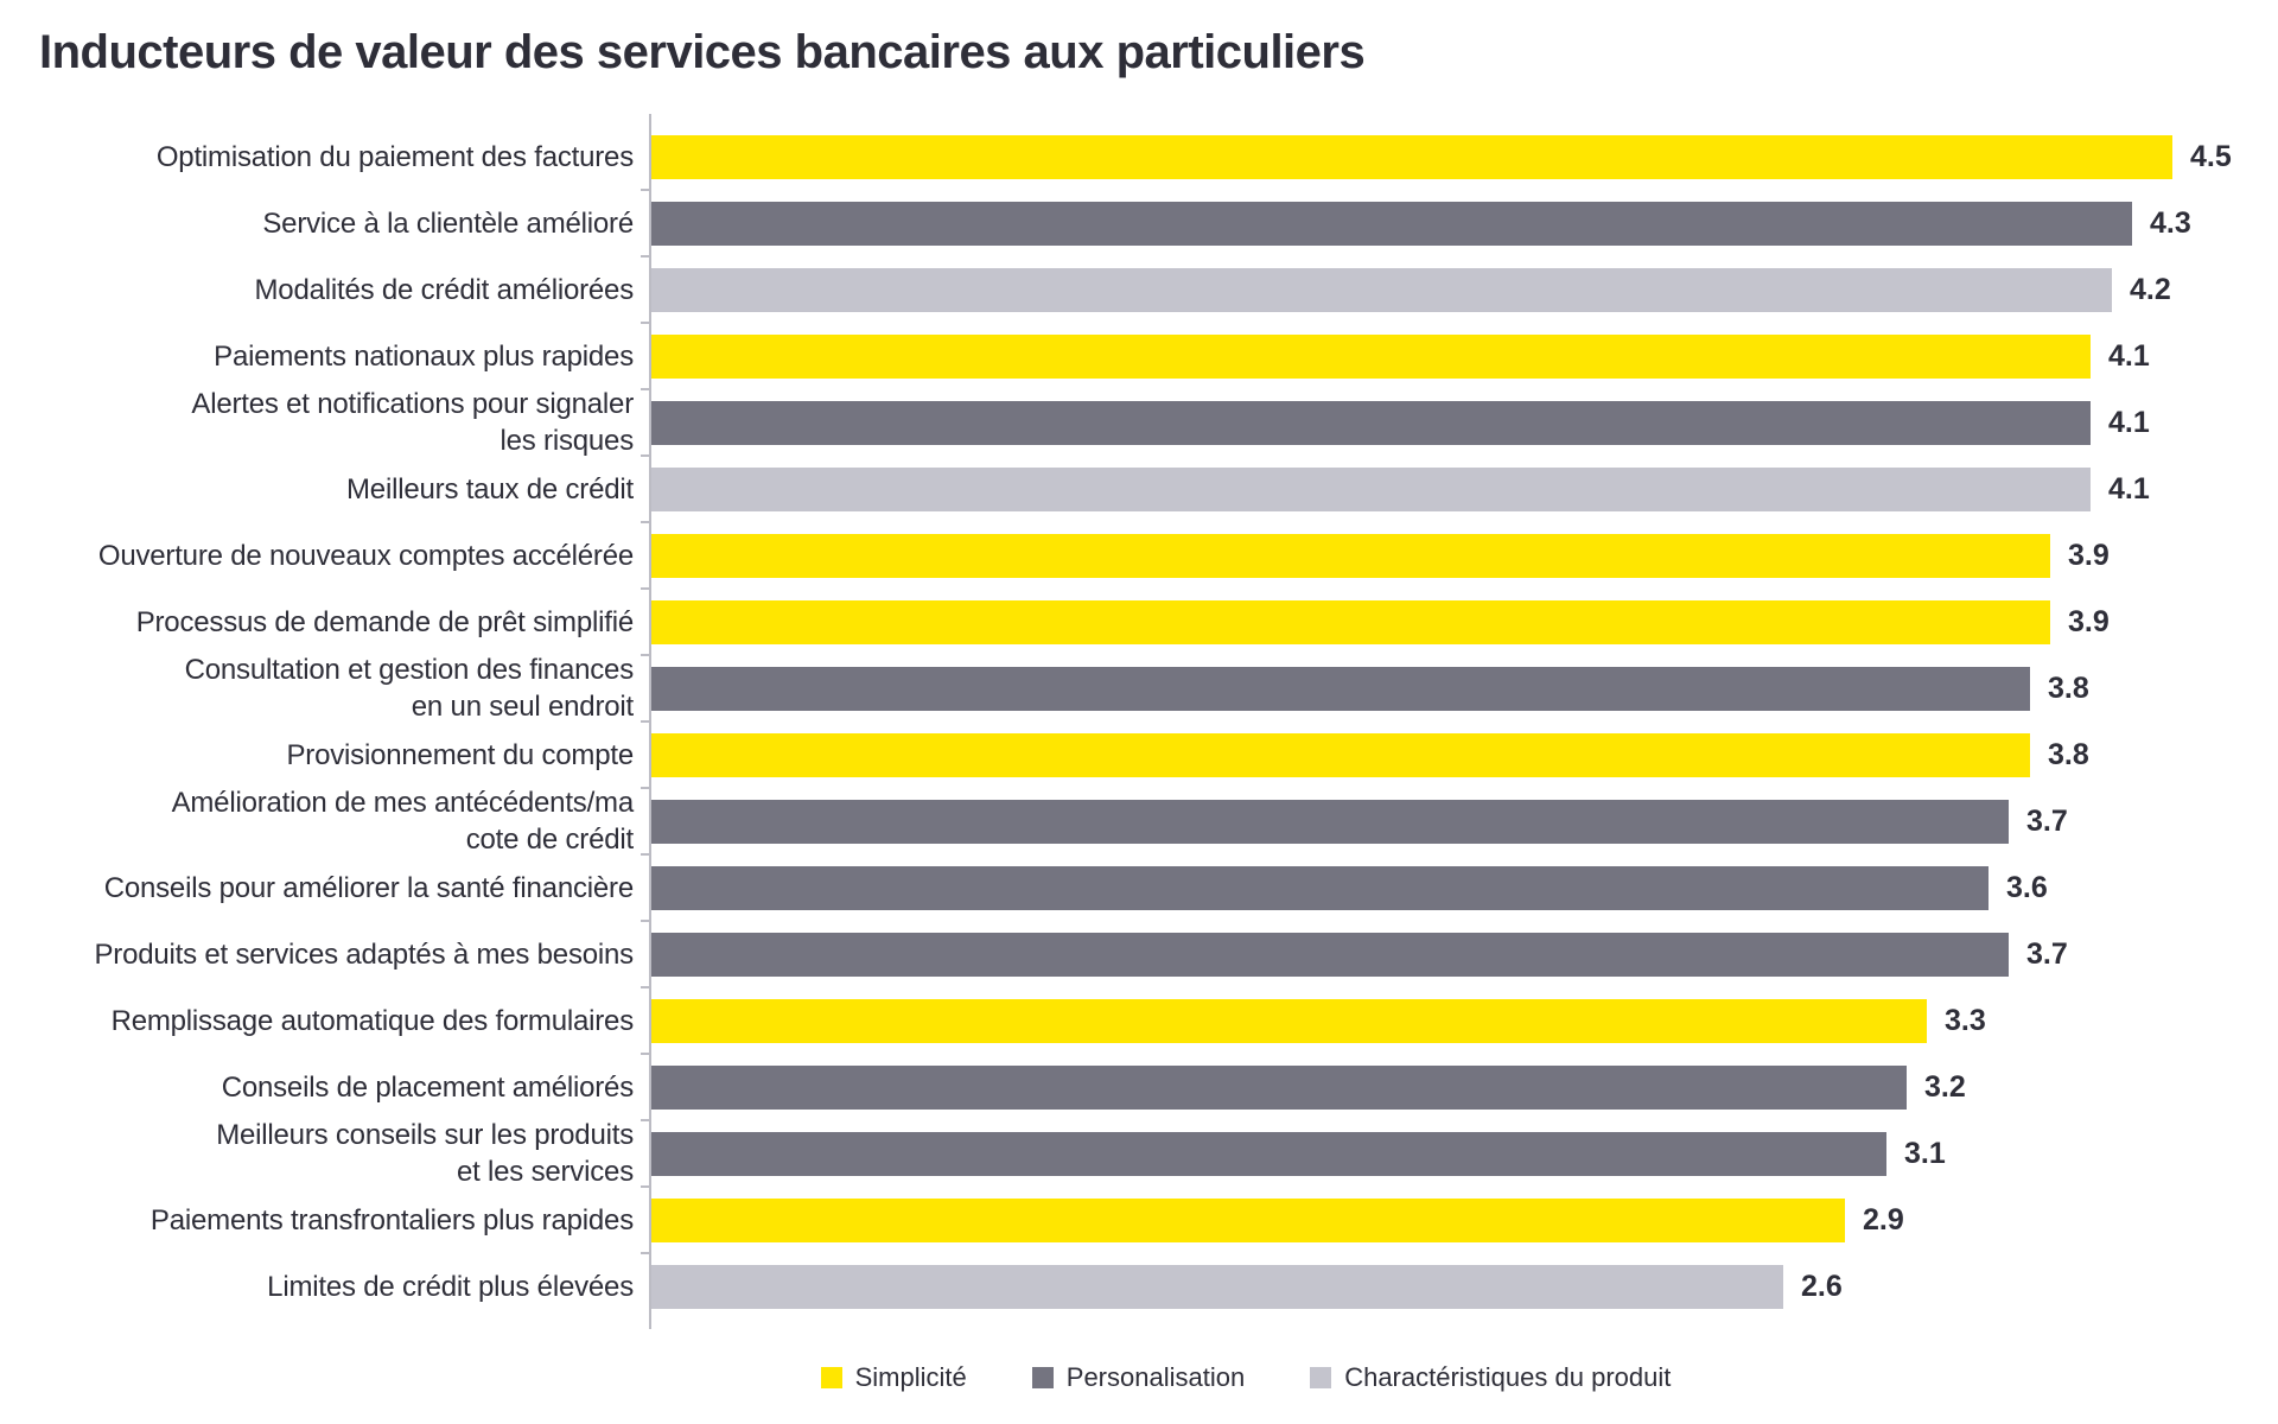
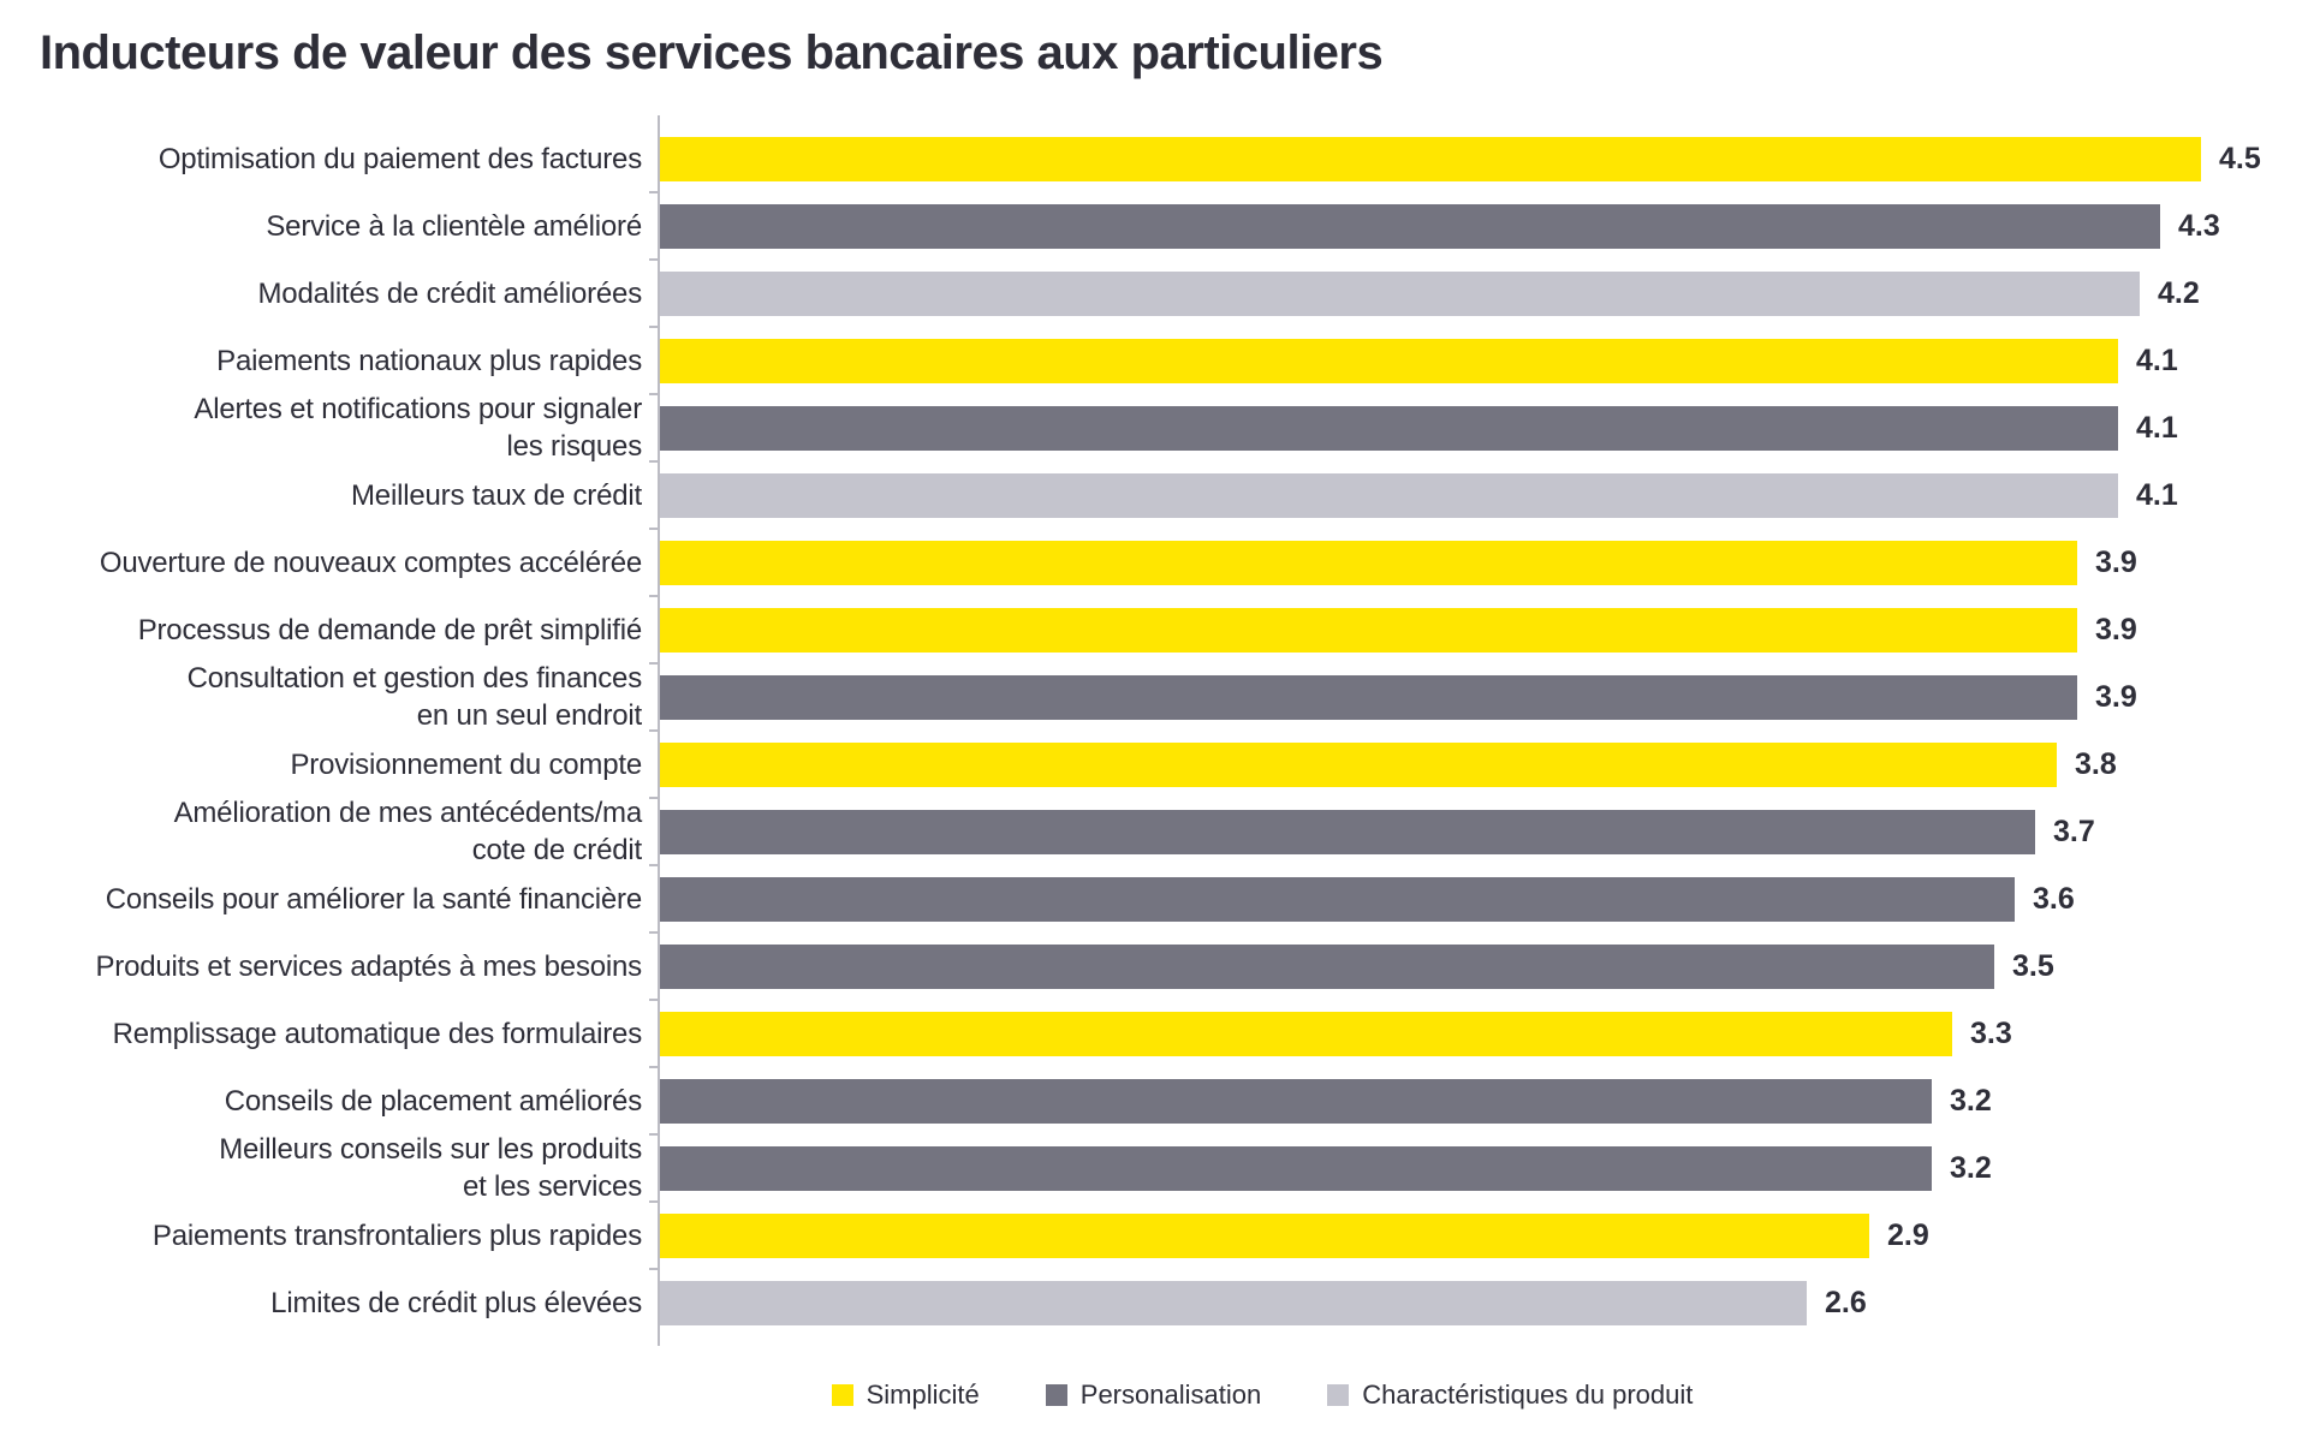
Consultation et gestion des finances en un seul endroit: 3.8 -> 3.9
Produits et services adaptés à mes besoins: 3.7 -> 3.5
Meilleurs conseils sur les produits et les services: 3.1 -> 3.2
